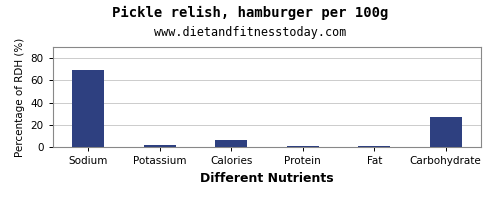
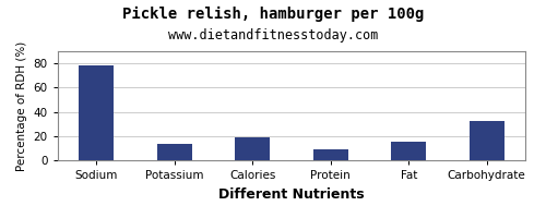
Sodium: 69 -> 78
Potassium: 2 -> 14
Calories: 7 -> 19
Protein: 1 -> 9
Fat: 1 -> 16
Carbohydrate: 27 -> 33
